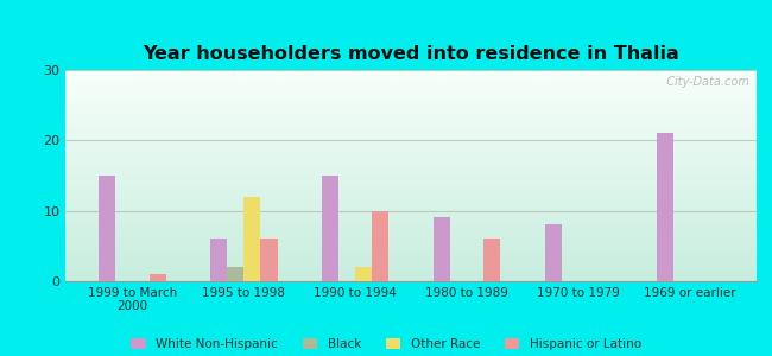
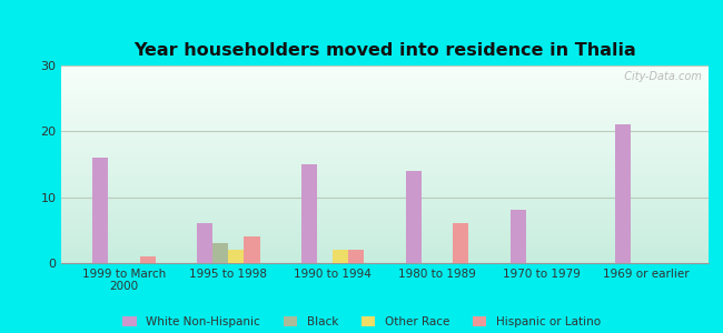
White Non-Hispanic/1999 to March 2000: 15 -> 16
Black/1995 to 1998: 2 -> 3
Other Race/1995 to 1998: 12 -> 2
Hispanic or Latino/1995 to 1998: 6 -> 4
Hispanic or Latino/1990 to 1994: 10 -> 2
White Non-Hispanic/1980 to 1989: 9 -> 14
